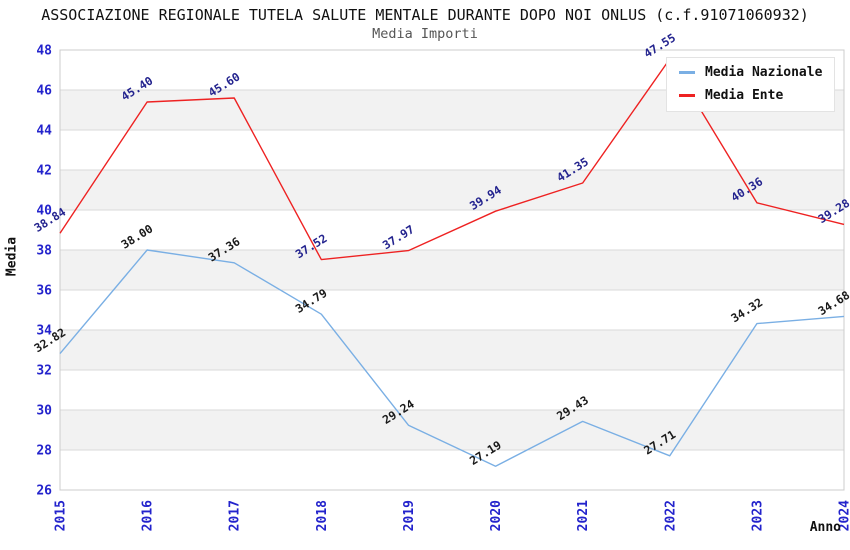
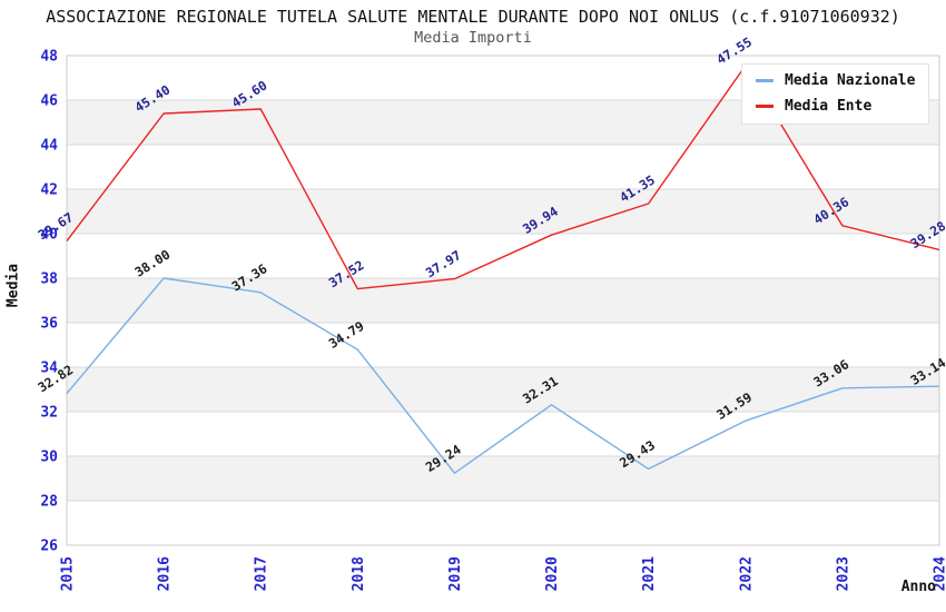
Media Ente/2015: 38.84 -> 39.67
Media Nazionale/2020: 27.19 -> 32.31
Media Nazionale/2022: 27.71 -> 31.59
Media Nazionale/2023: 34.32 -> 33.06
Media Nazionale/2024: 34.68 -> 33.14
